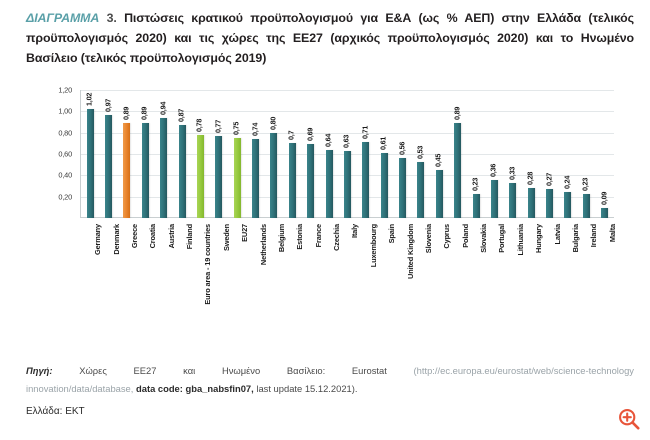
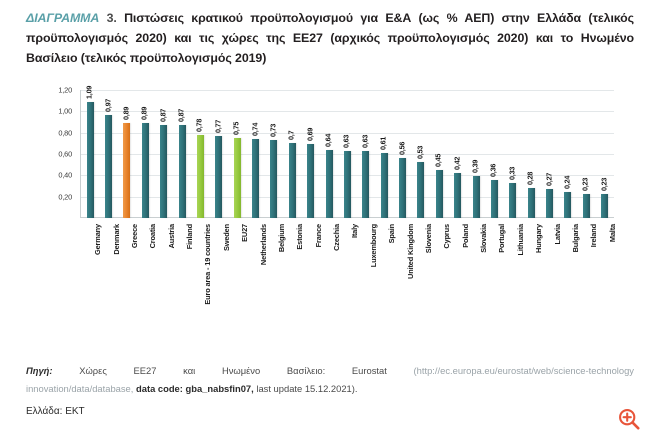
Germany: 1,02 -> 1,09
Austria: 0,94 -> 0,87
Belgium: 0,80 -> 0,73
Luxembourg: 0,71 -> 0,63
Poland: 0,89 -> 0,42
Slovakia: 0,23 -> 0,39
Malta: 0,09 -> 0,23
